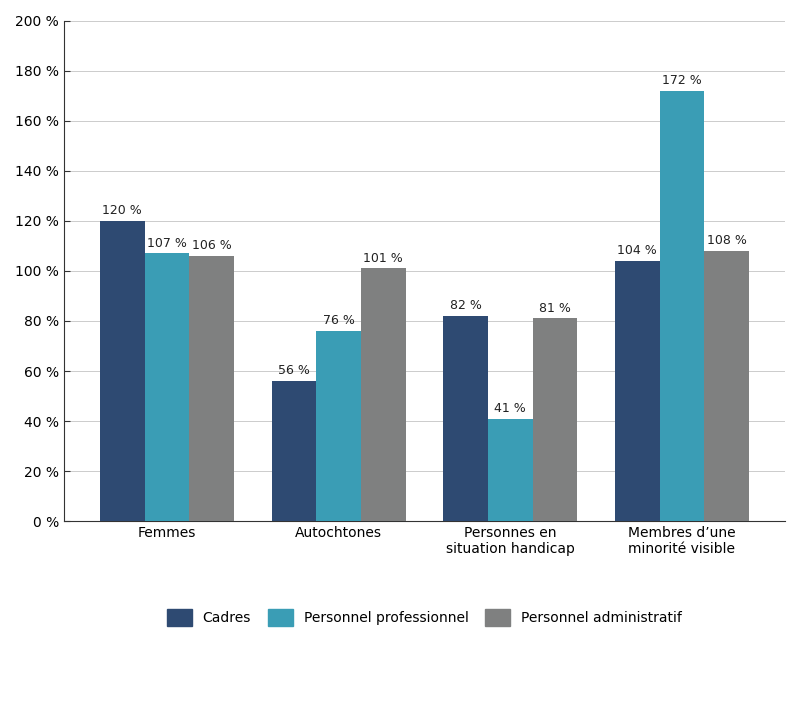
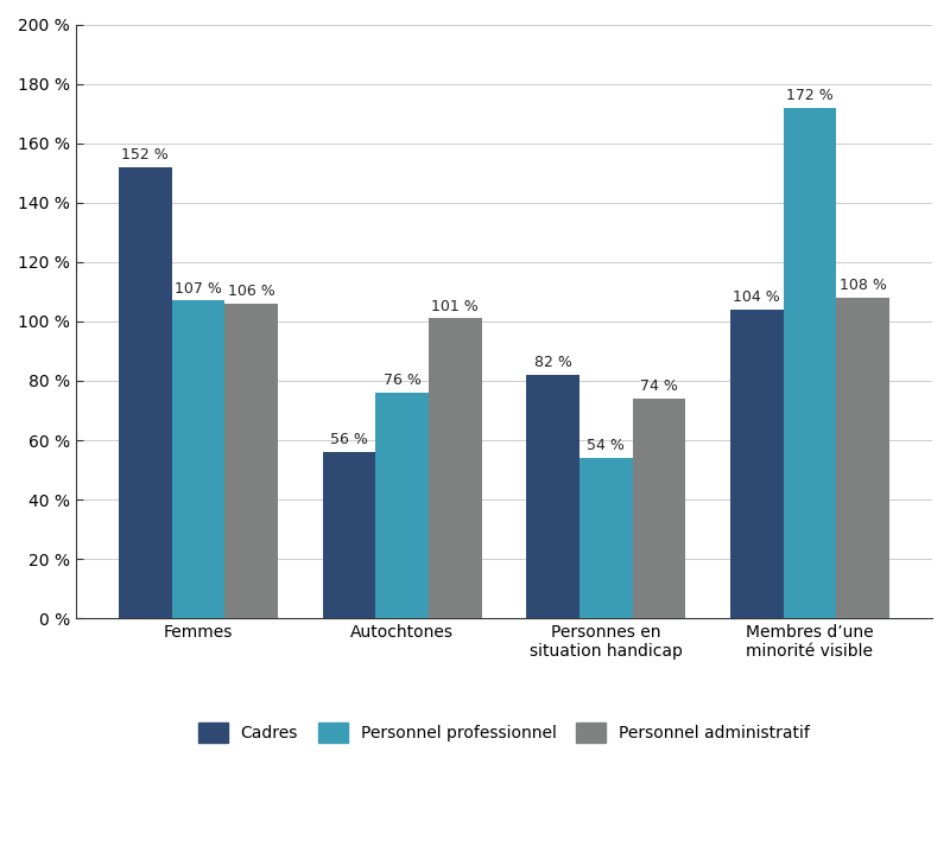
Cadres/Femmes: 120 -> 152
Personnel professionnel/Personnes en situation handicap: 41 -> 54
Personnel administratif/Personnes en situation handicap: 81 -> 74
